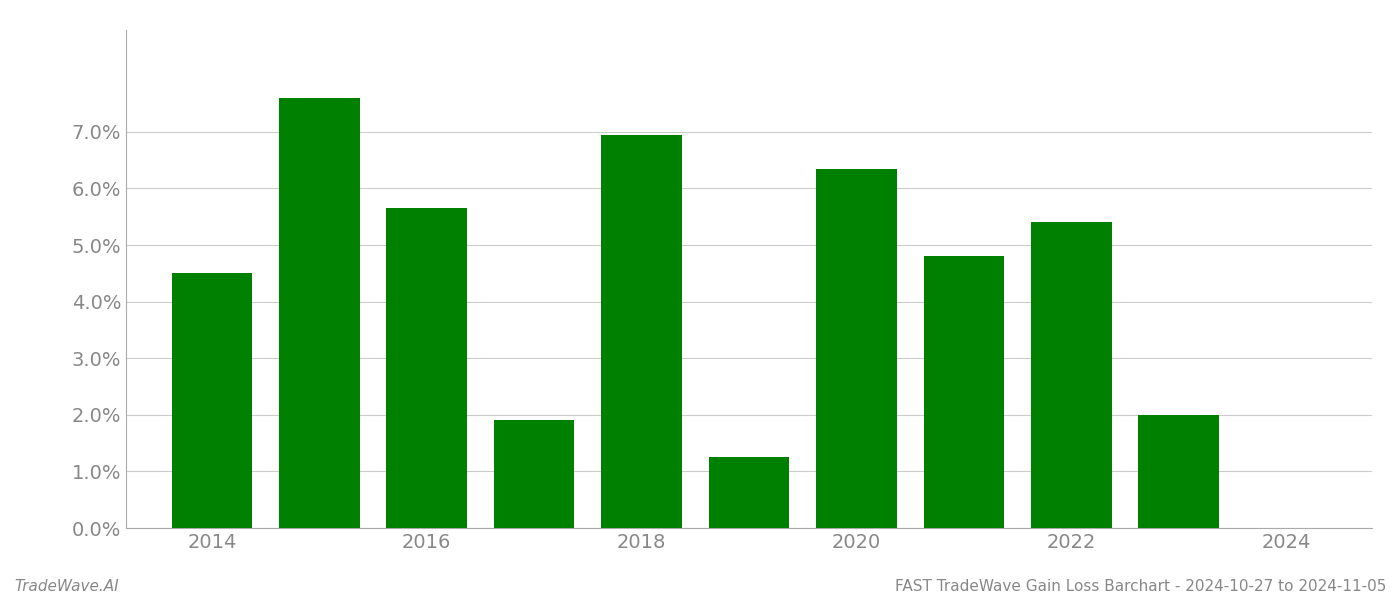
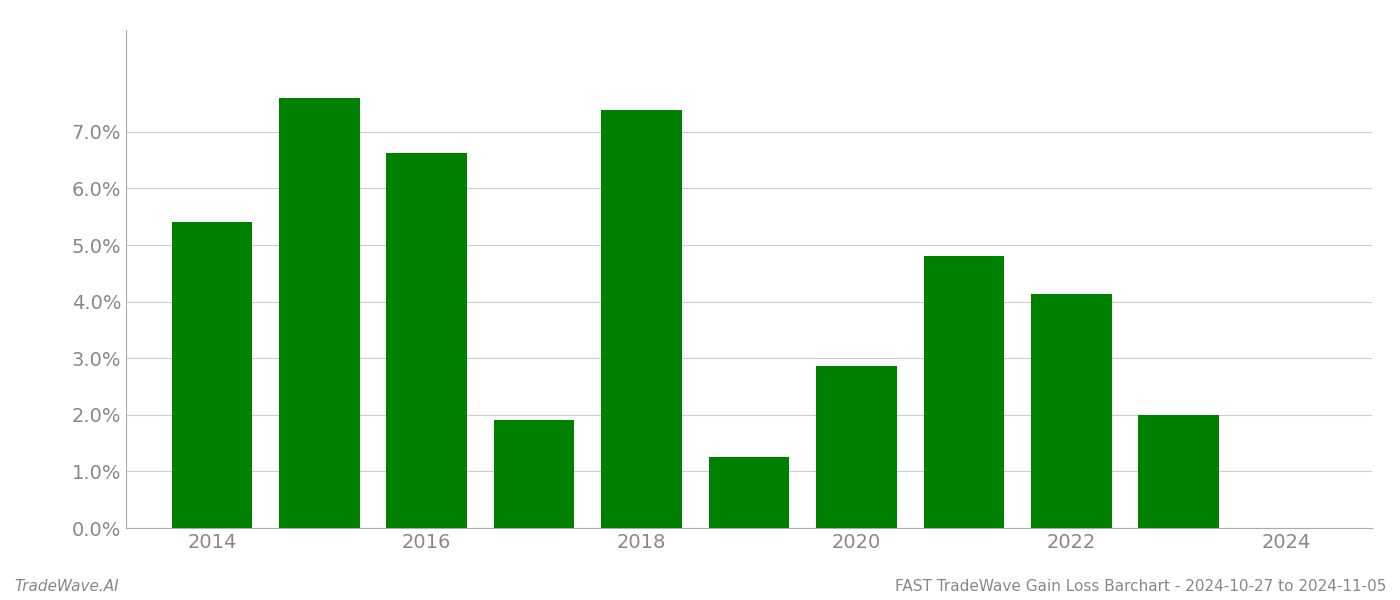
2014: 4.50% -> 5.40%
2016: 5.65% -> 6.62%
2018: 6.95% -> 7.38%
2020: 6.35% -> 2.86%
2022: 5.40% -> 4.14%
